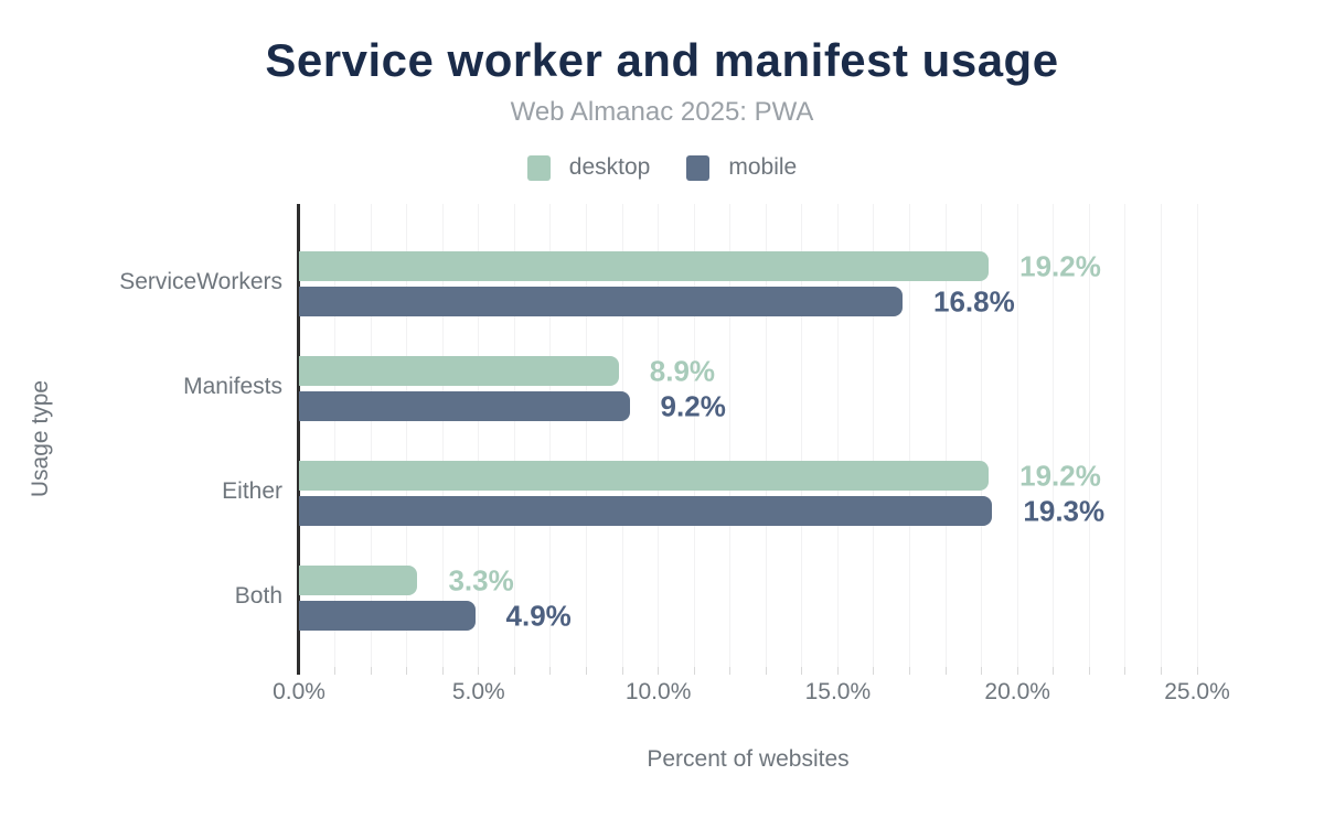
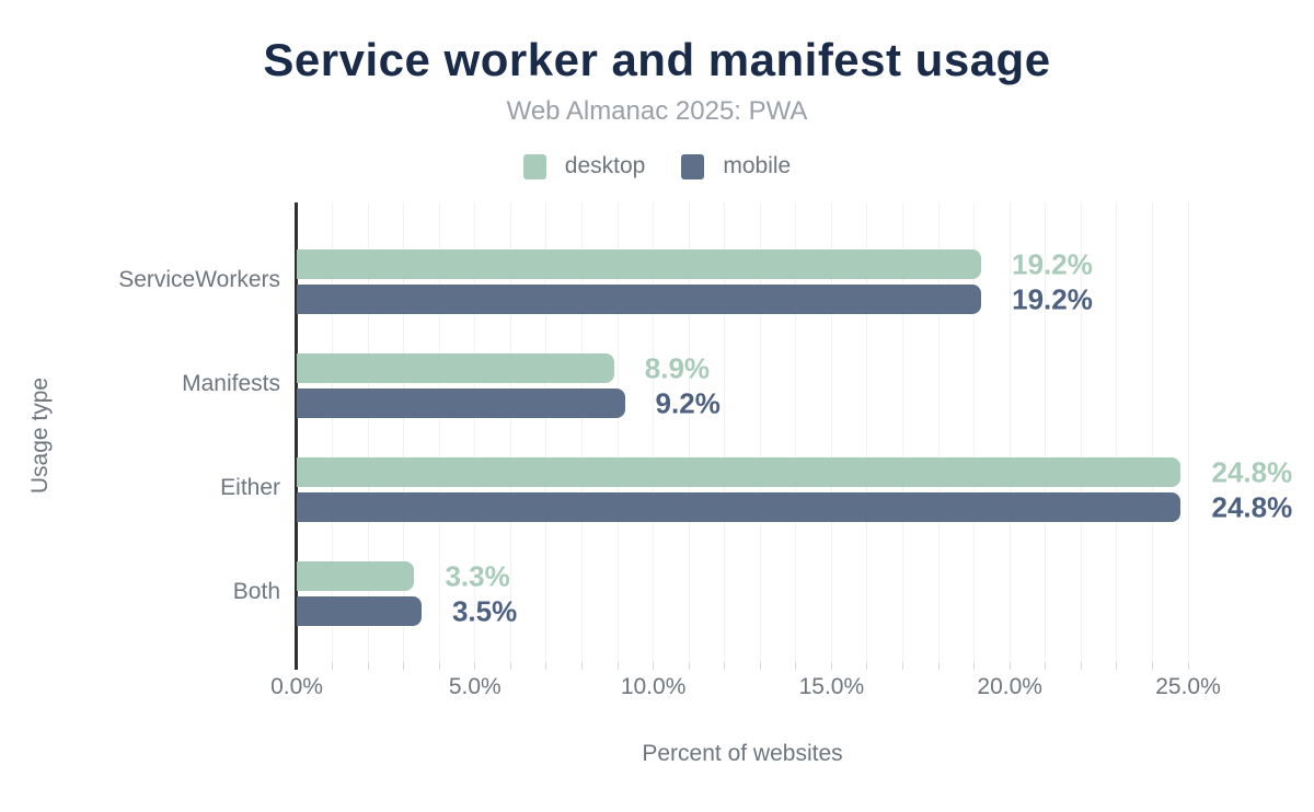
mobile/ServiceWorkers: 16.8% -> 19.2%
desktop/Either: 19.2% -> 24.8%
mobile/Either: 19.3% -> 24.8%
mobile/Both: 4.9% -> 3.5%
